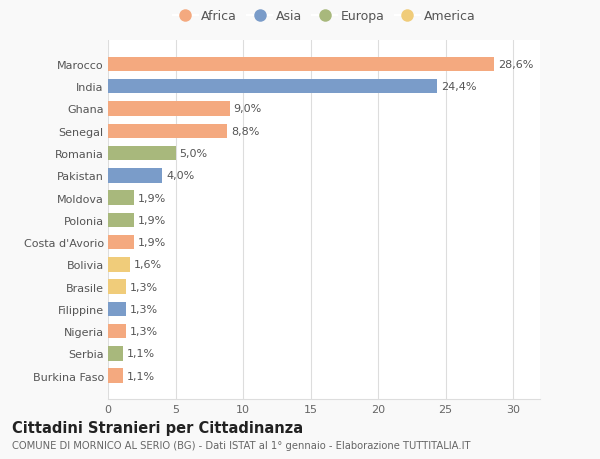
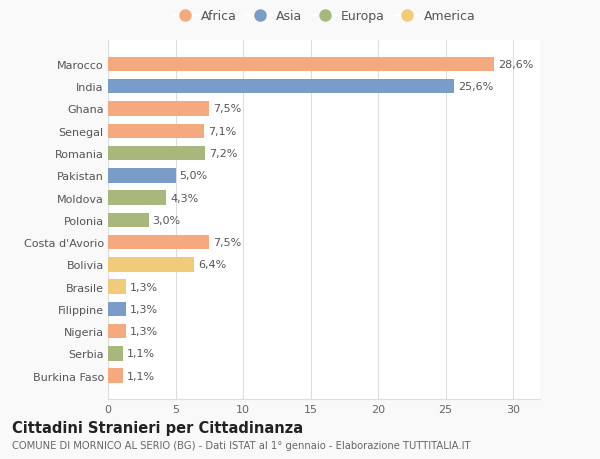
India: 24,4% -> 25,6%
Ghana: 9,0% -> 7,5%
Senegal: 8,8% -> 7,1%
Romania: 5,0% -> 7,2%
Pakistan: 4,0% -> 5,0%
Moldova: 1,9% -> 4,3%
Polonia: 1,9% -> 3,0%
Costa d'Avorio: 1,9% -> 7,5%
Bolivia: 1,6% -> 6,4%
